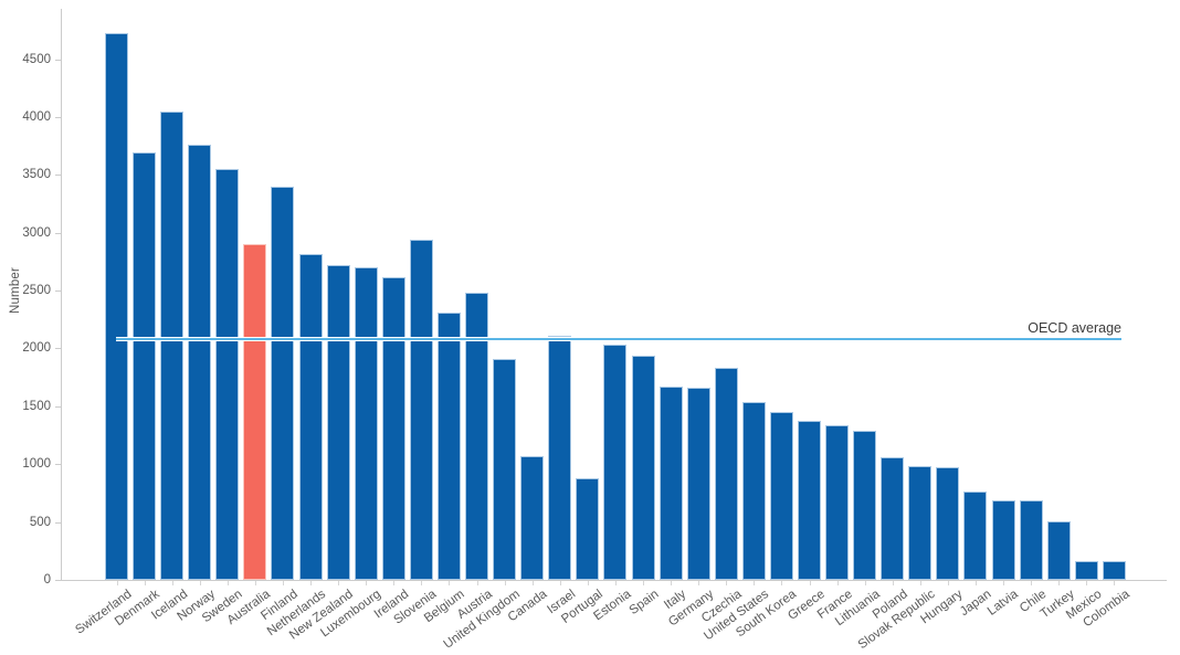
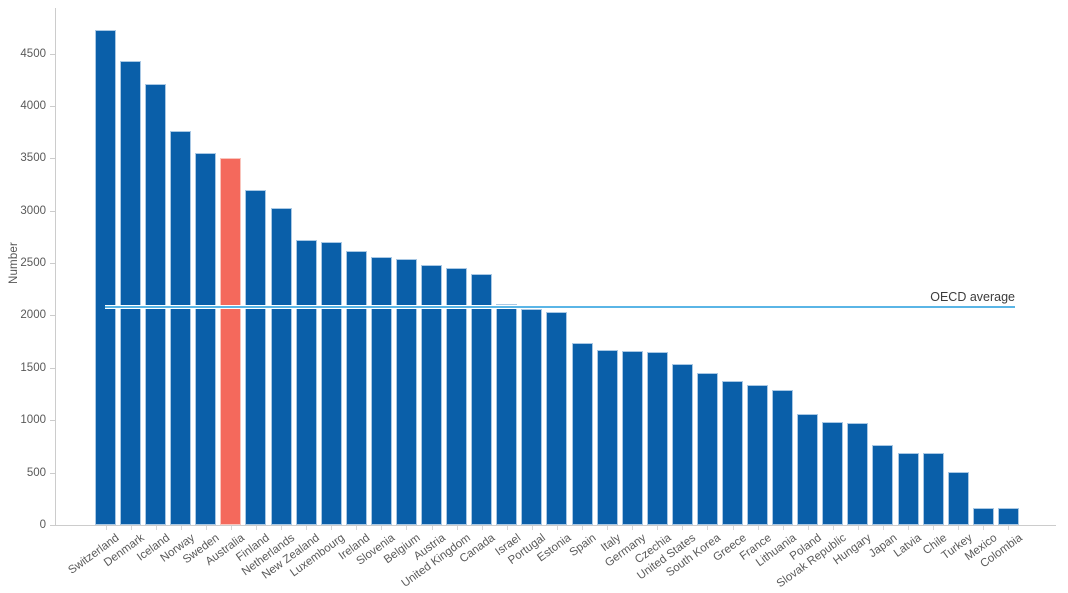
Denmark: 3690 -> 4420
Iceland: 4050 -> 4200
Australia: 2900 -> 3500
Finland: 3400 -> 3200
Netherlands: 2820 -> 3030
Slovenia: 2940 -> 2560
Belgium: 2310 -> 2540
United Kingdom: 1910 -> 2460
Canada: 1070 -> 2400
Portugal: 880 -> 2060
Spain: 1940 -> 1740
Czechia: 1830 -> 1650
